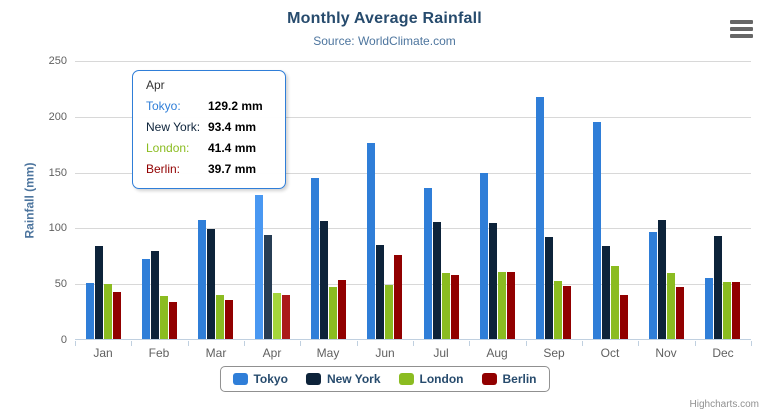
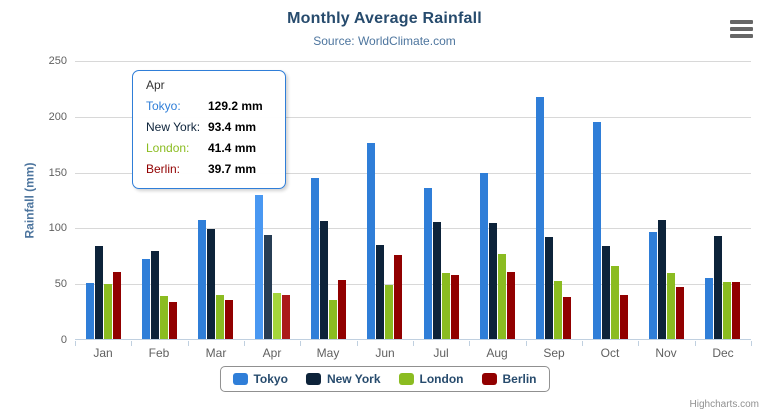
Berlin/Jan: 42 -> 60
London/May: 47 -> 35
London/Aug: 60 -> 76
Berlin/Sep: 48 -> 38
